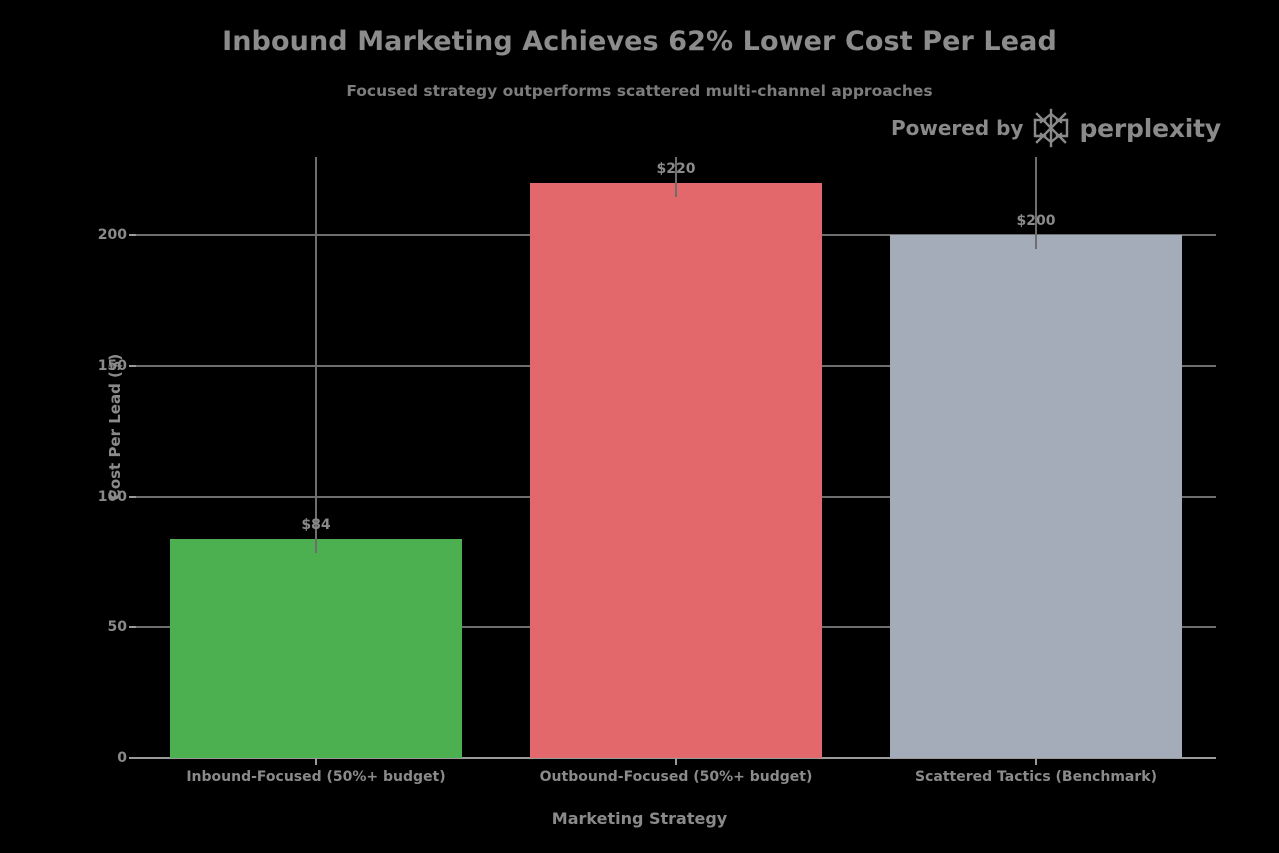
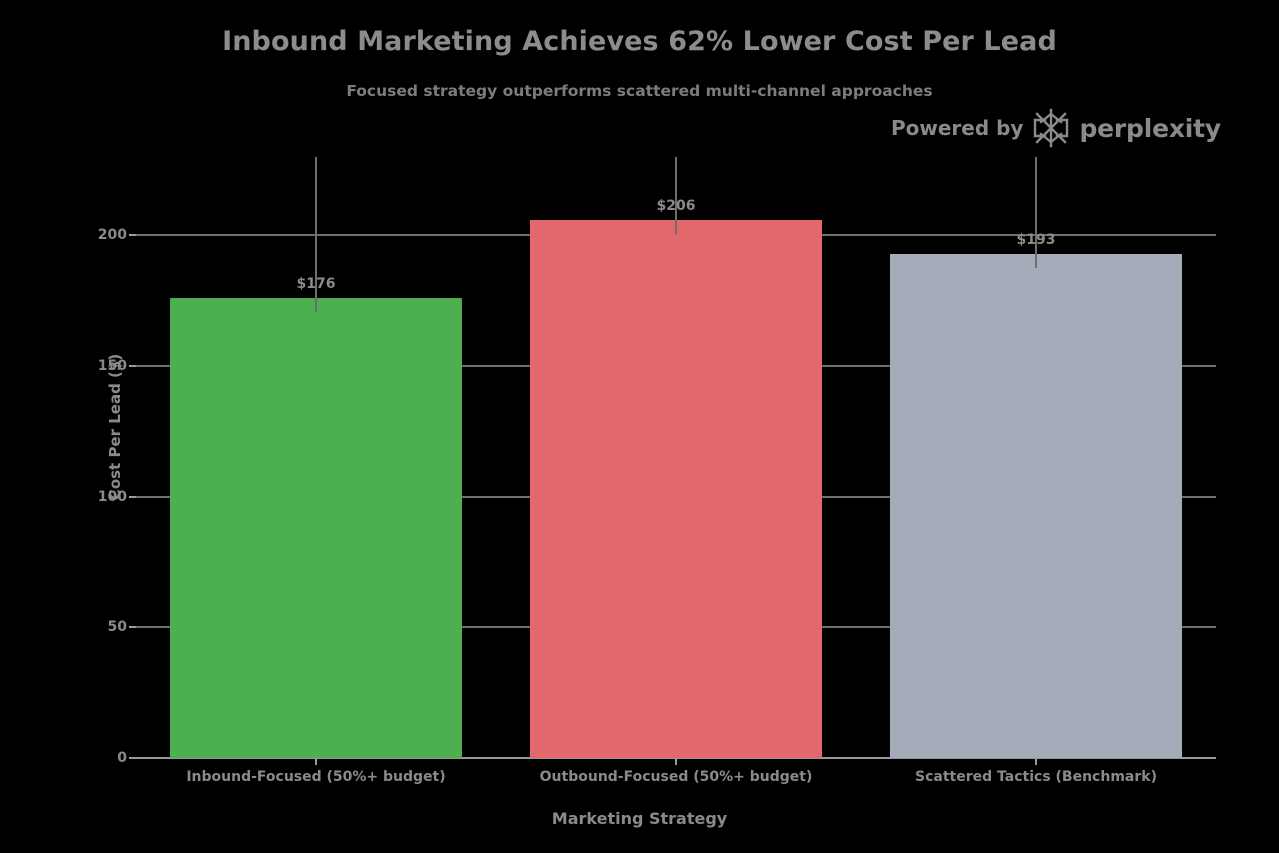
Inbound-Focused (50%+ budget): $84 -> $176
Outbound-Focused (50%+ budget): $220 -> $206
Scattered Tactics (Benchmark): $200 -> $193
